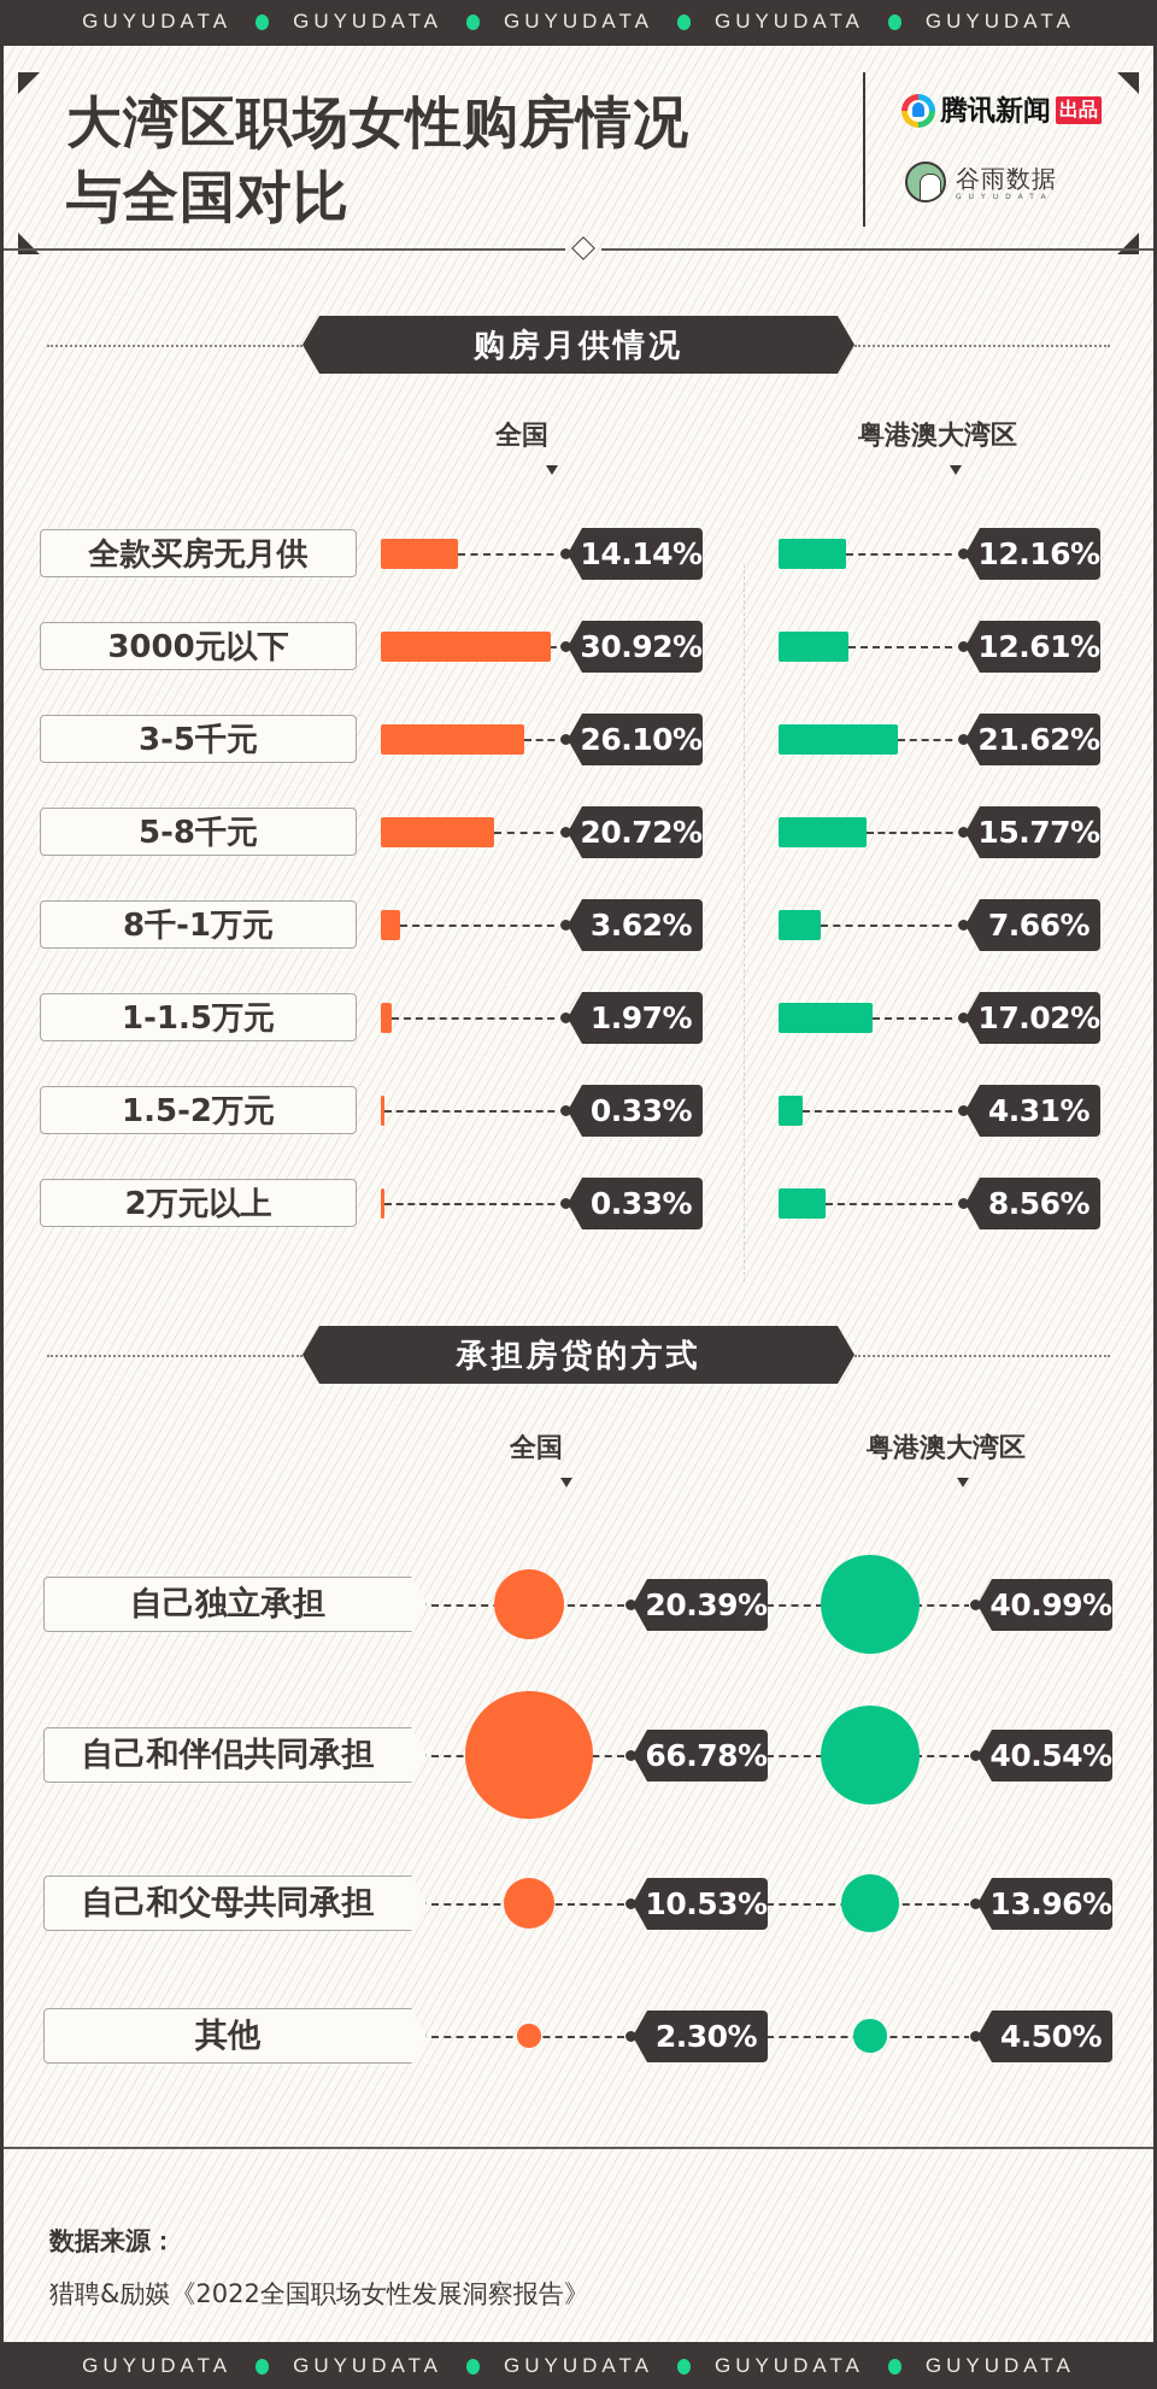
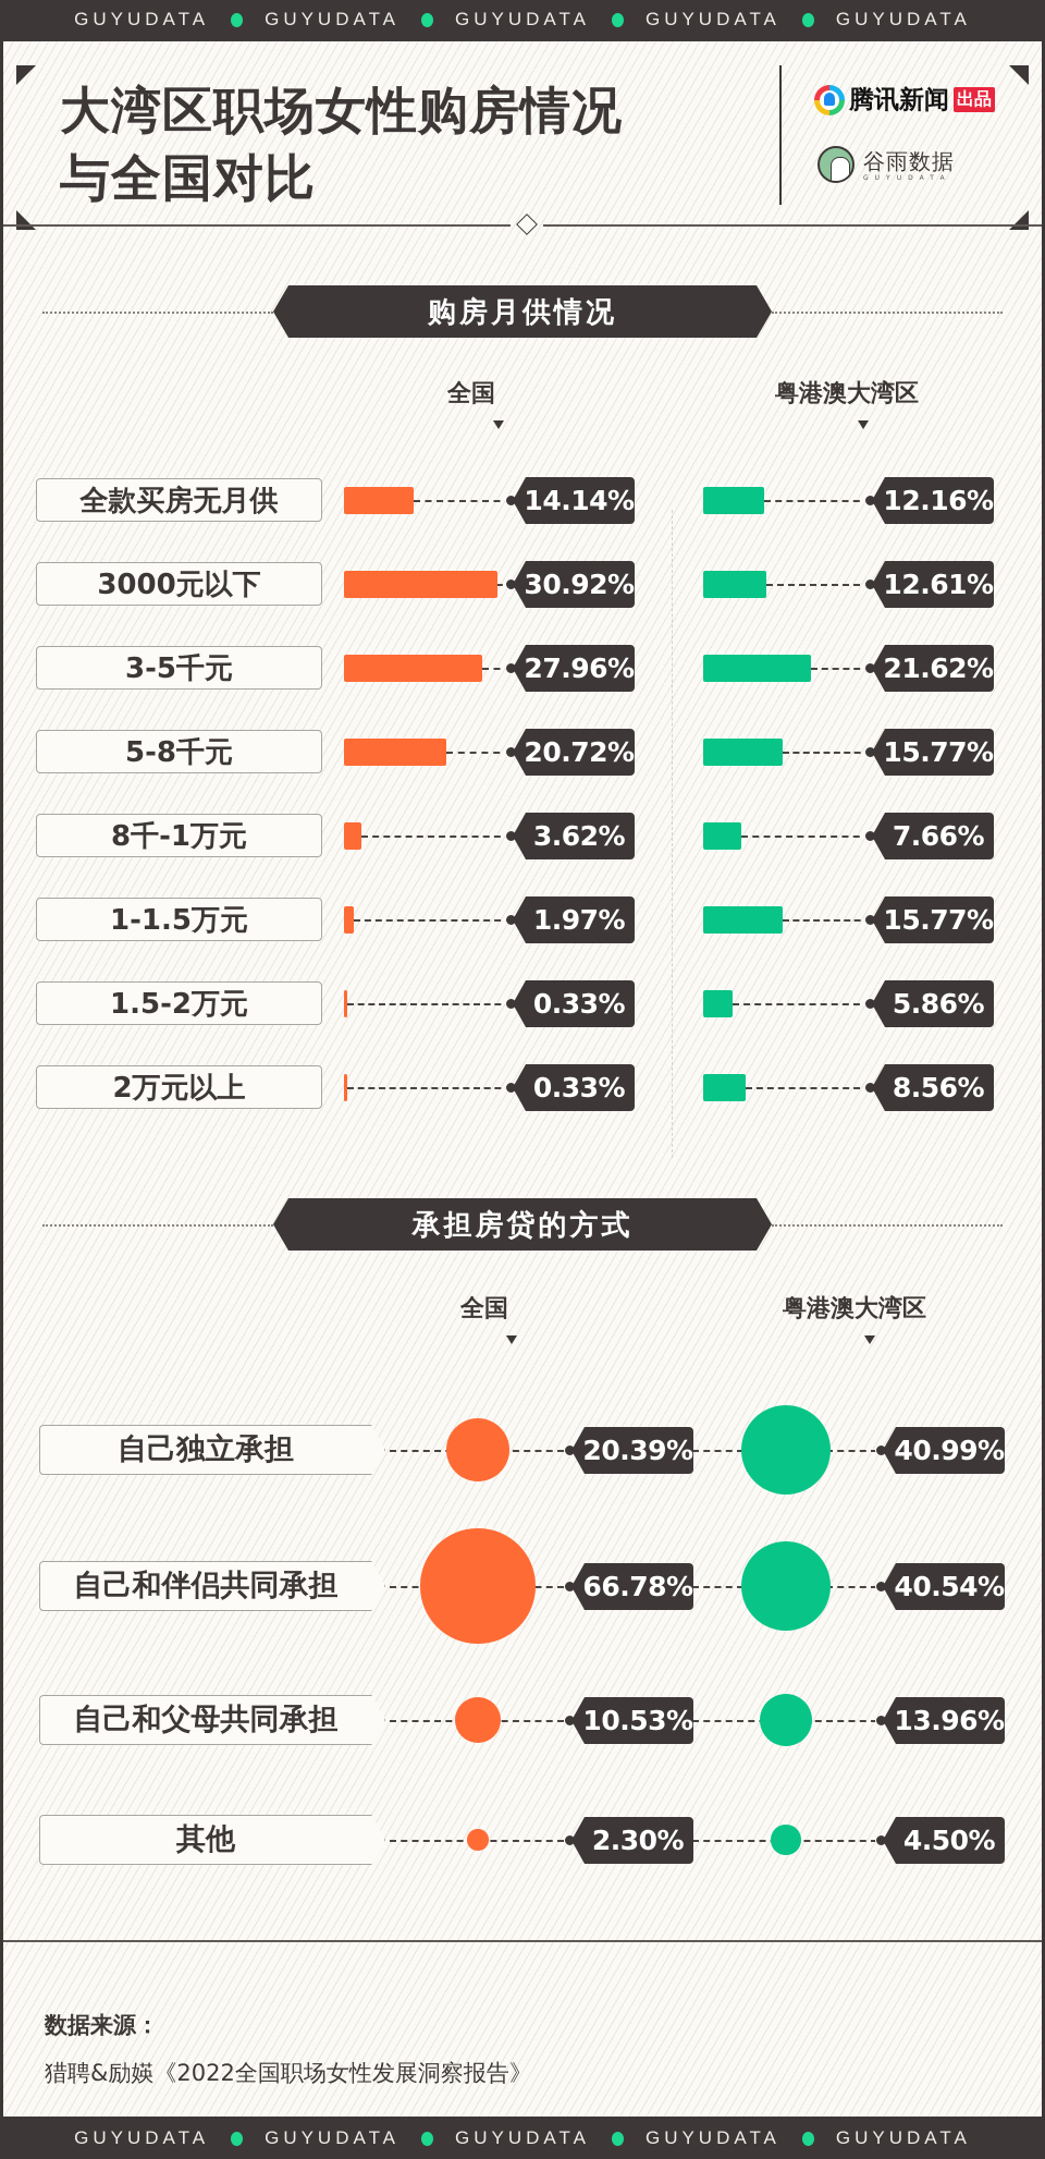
购房月供情况/全国/3-5千元: 26.10% -> 27.96%
购房月供情况/粤港澳大湾区/1-1.5万元: 17.02% -> 15.77%
购房月供情况/粤港澳大湾区/1.5-2万元: 4.31% -> 5.86%
